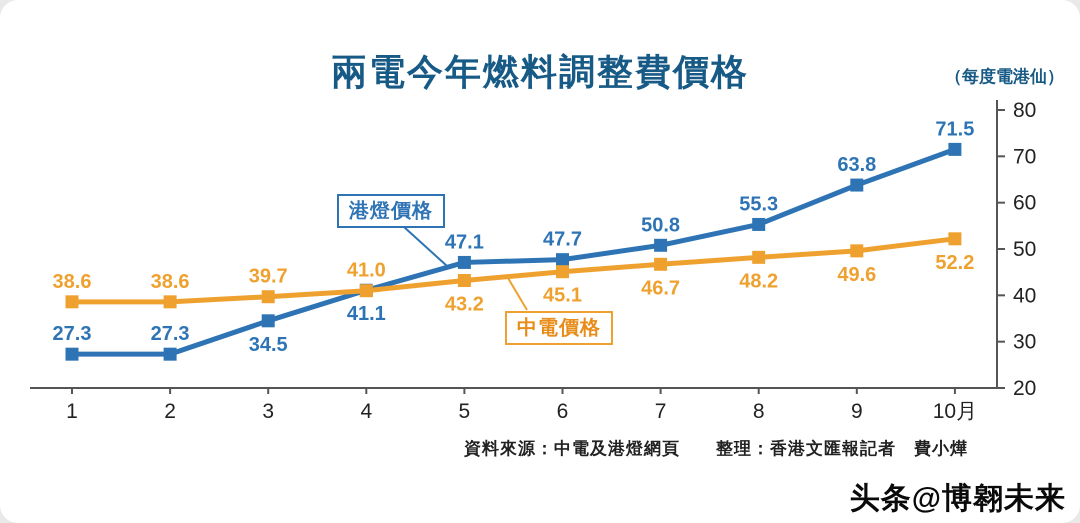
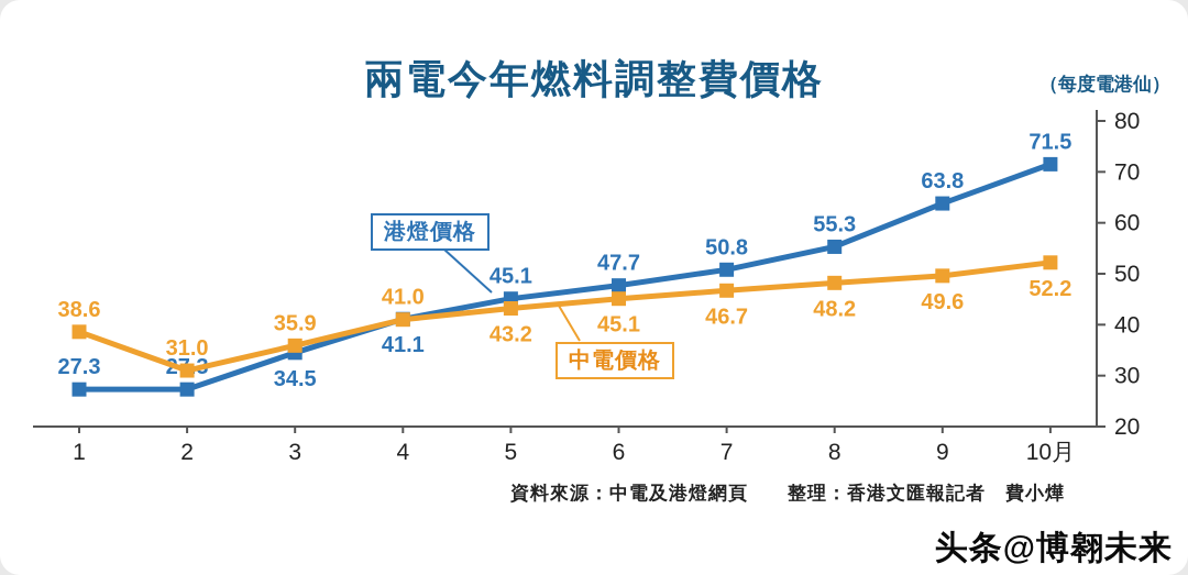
中電價格/2: 38.6 -> 31.0
中電價格/3: 39.7 -> 35.9
港燈價格/5: 47.1 -> 45.1
